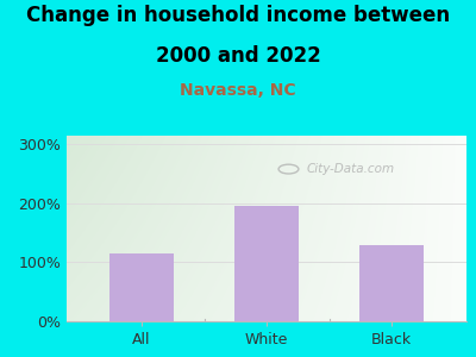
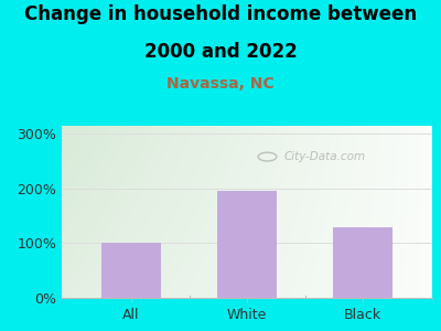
All: 115% -> 100%
